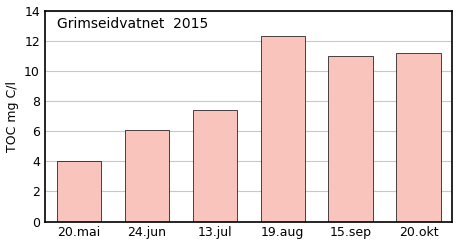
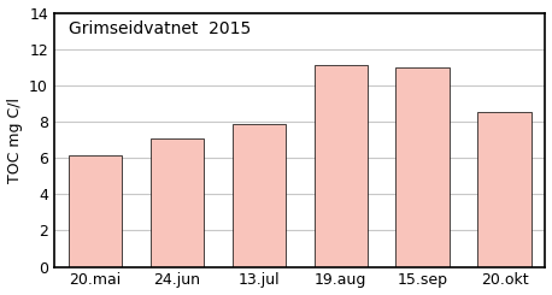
20.mai: 4.0 -> 6.2
24.jun: 6.1 -> 7.1
13.jul: 7.4 -> 7.8
19.aug: 12.3 -> 11.1
20.okt: 11.2 -> 8.5
